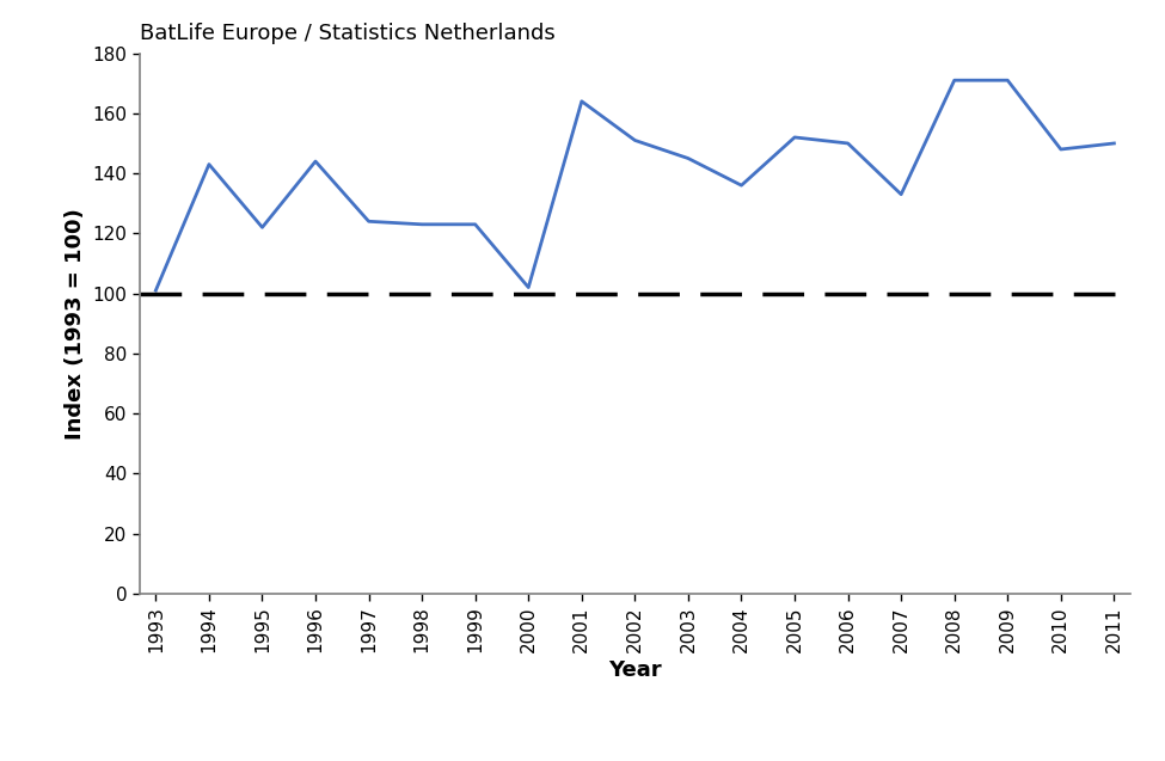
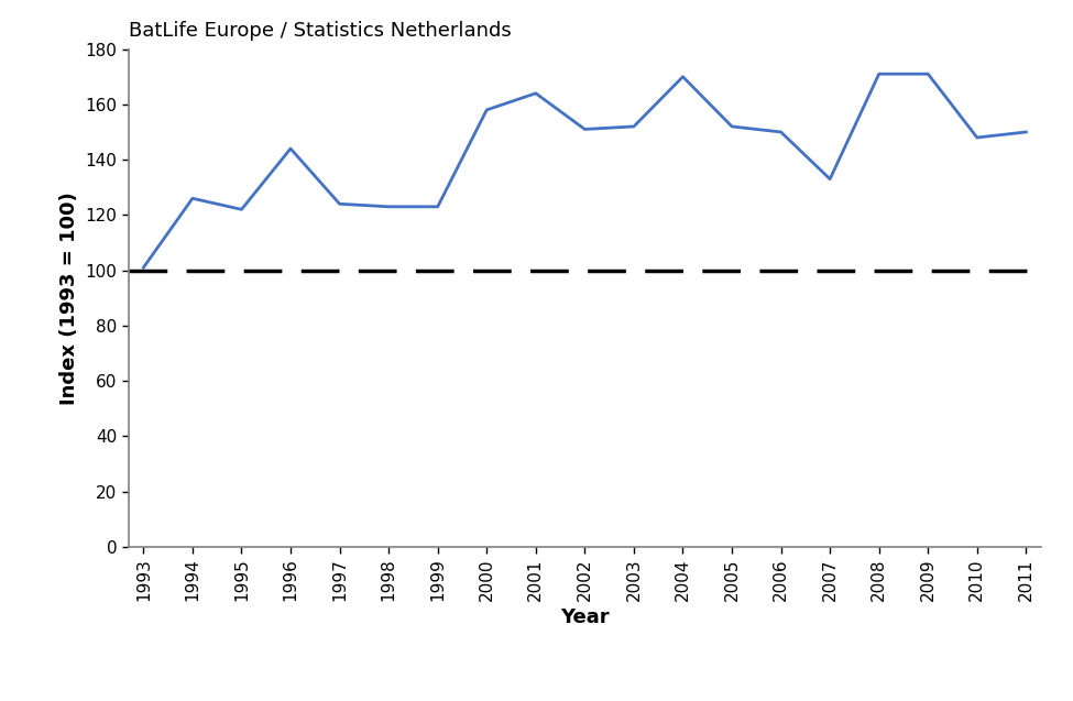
1994: 143 -> 126
2000: 102 -> 158
2003: 145 -> 152
2004: 136 -> 170
